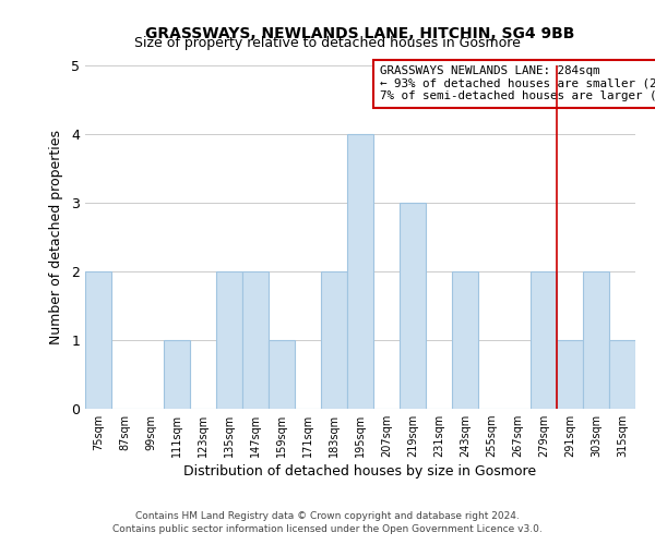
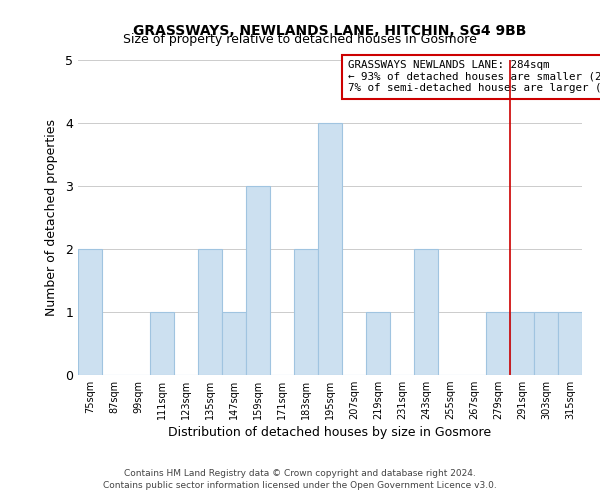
147sqm: 2 -> 1
159sqm: 1 -> 3
219sqm: 3 -> 1
279sqm: 2 -> 1
303sqm: 2 -> 1
